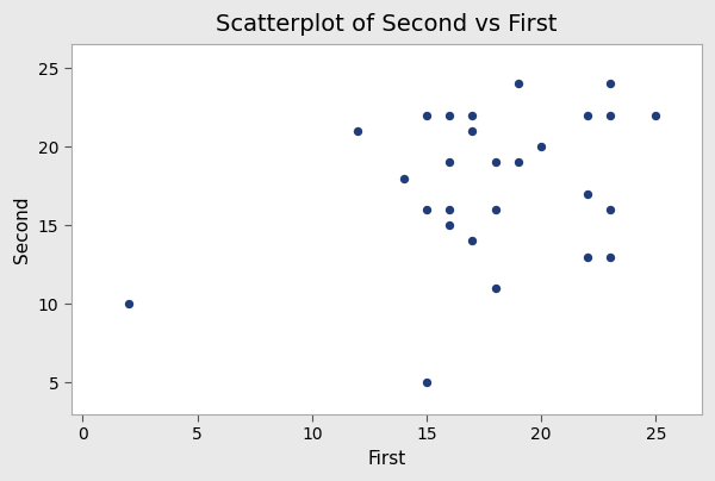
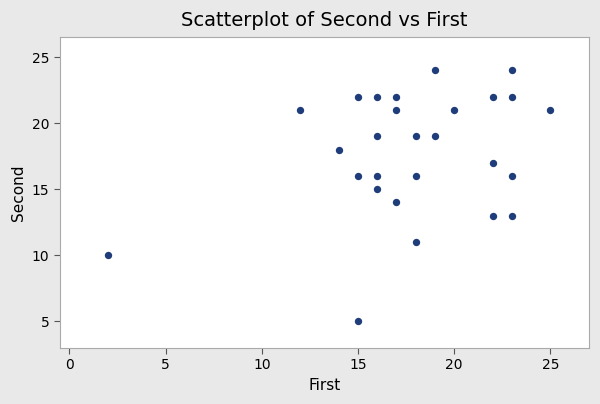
20: 20 -> 21
25: 22 -> 21
